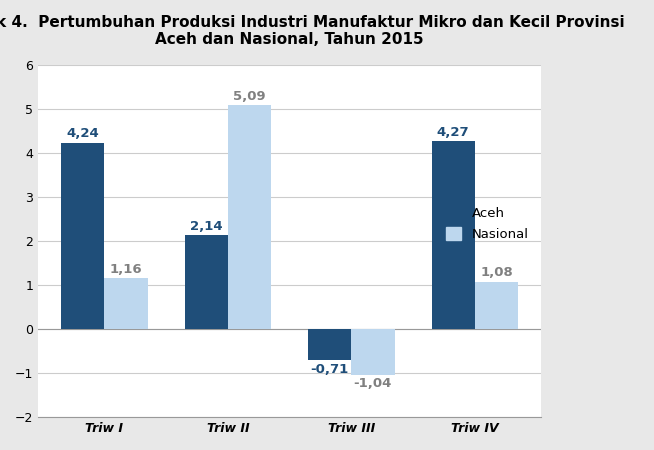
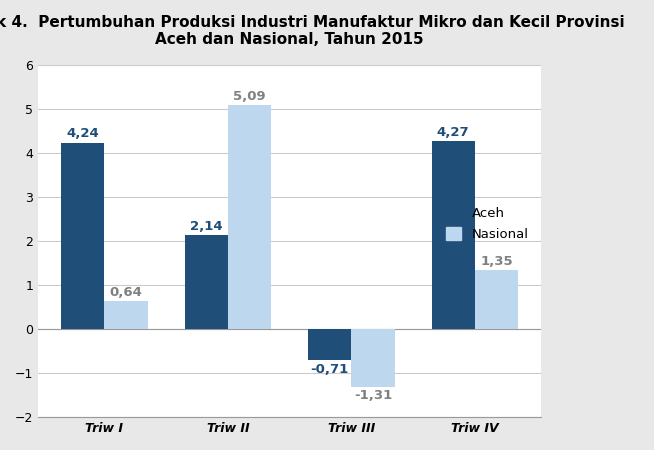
Nasional/Triw I: 1,16 -> 0,64
Nasional/Triw III: -1,04 -> -1,31
Nasional/Triw IV: 1,08 -> 1,35
